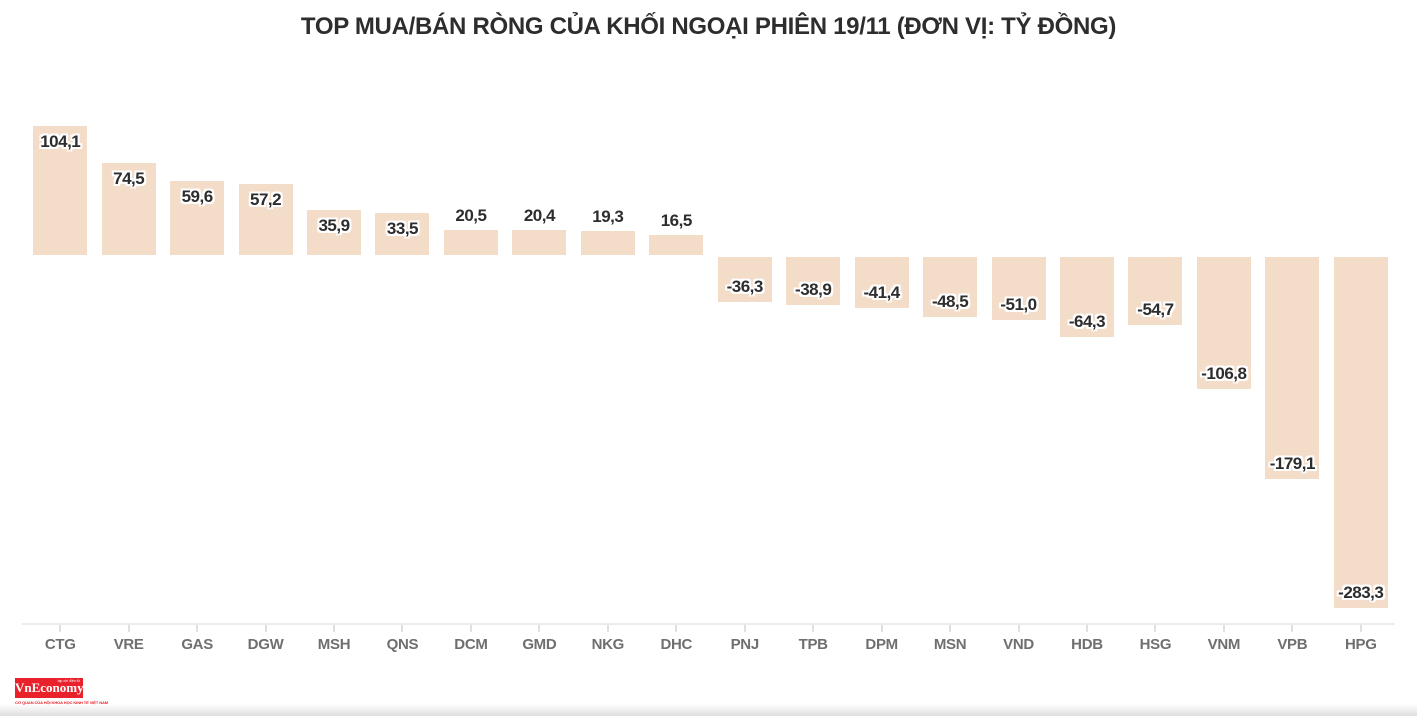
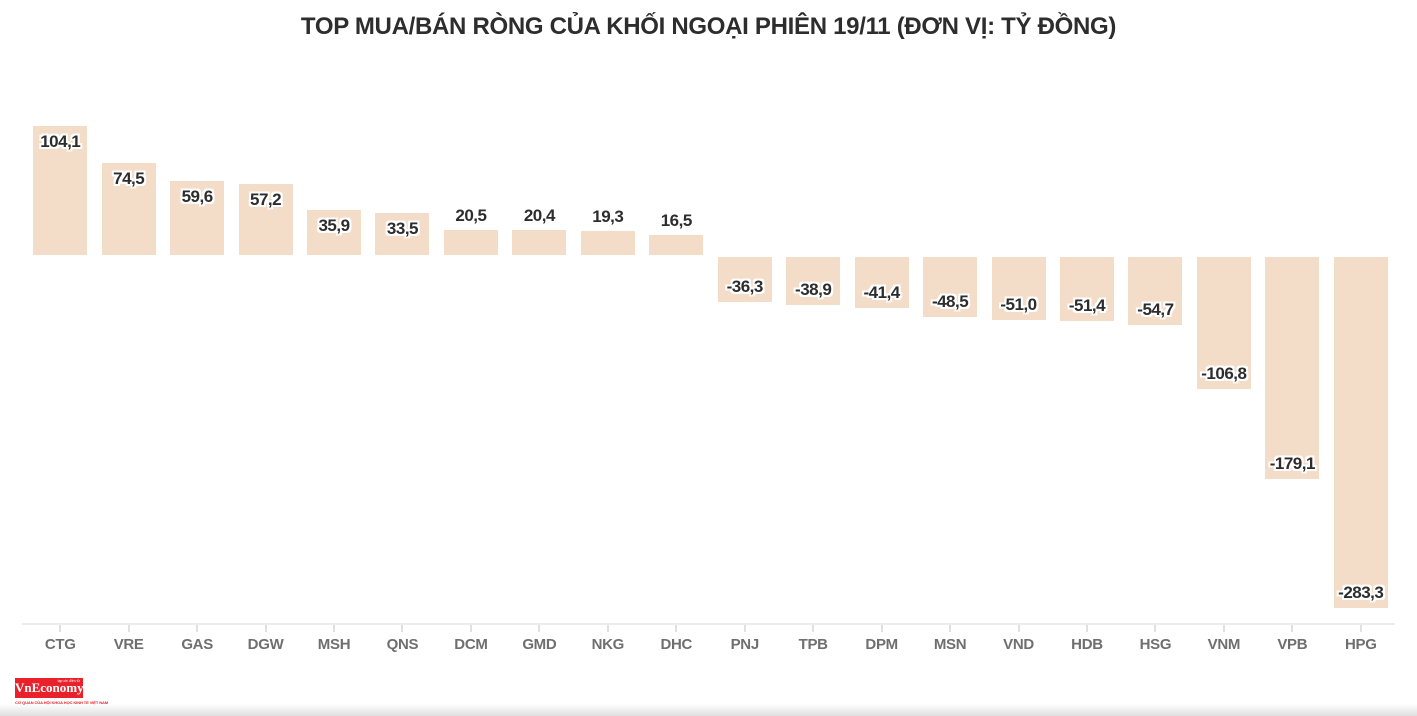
HDB: -64,3 -> -51,4
